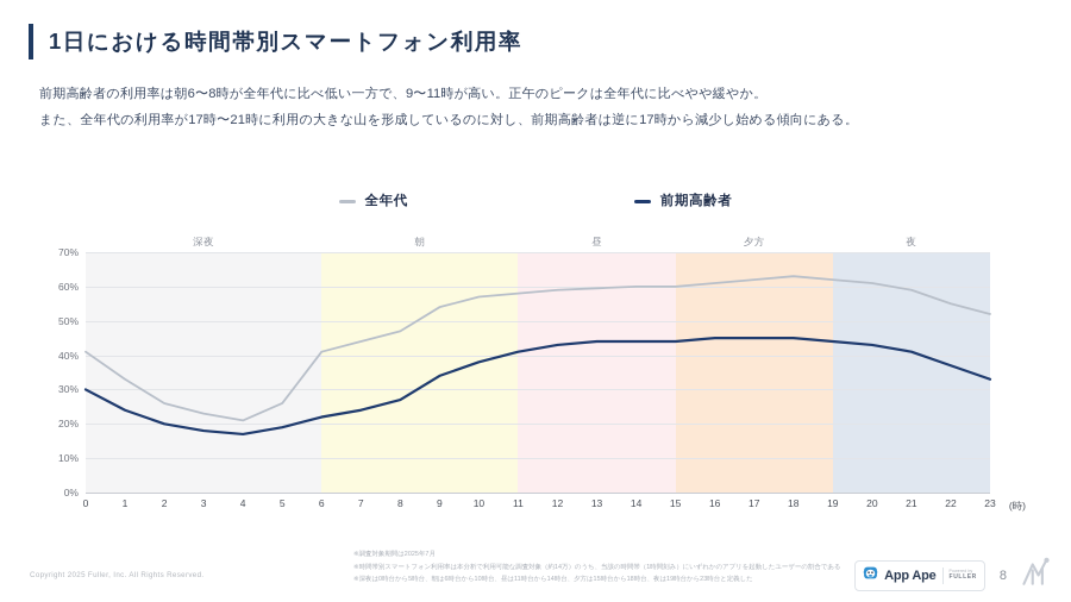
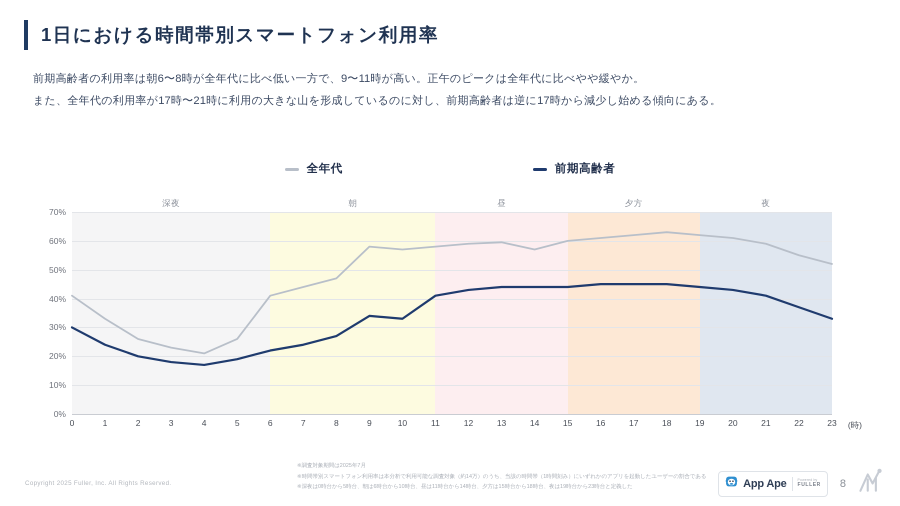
全年代/9: 54% -> 58%
前期高齢者/10: 38% -> 33%
全年代/14: 60% -> 57%
